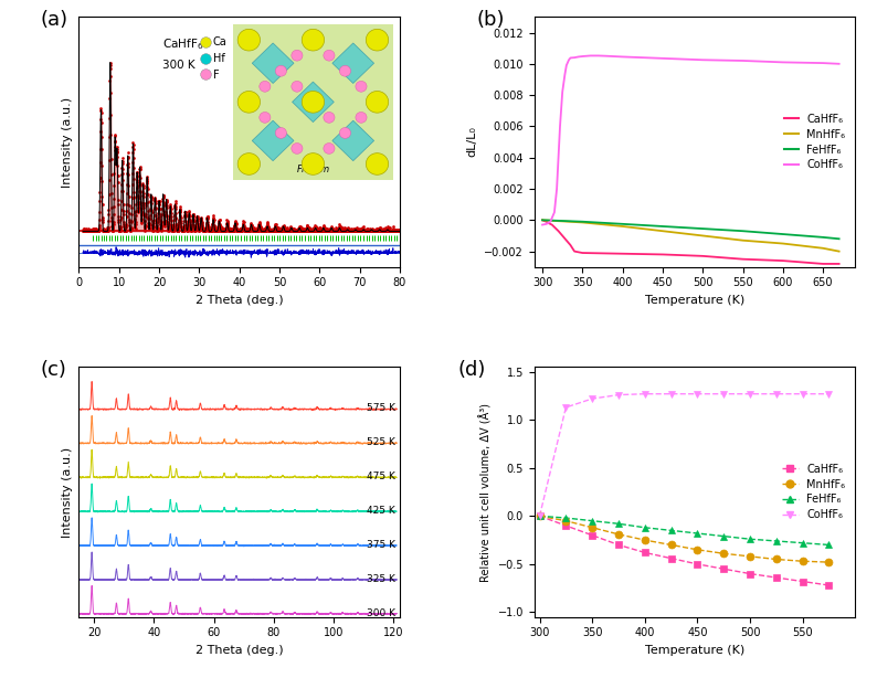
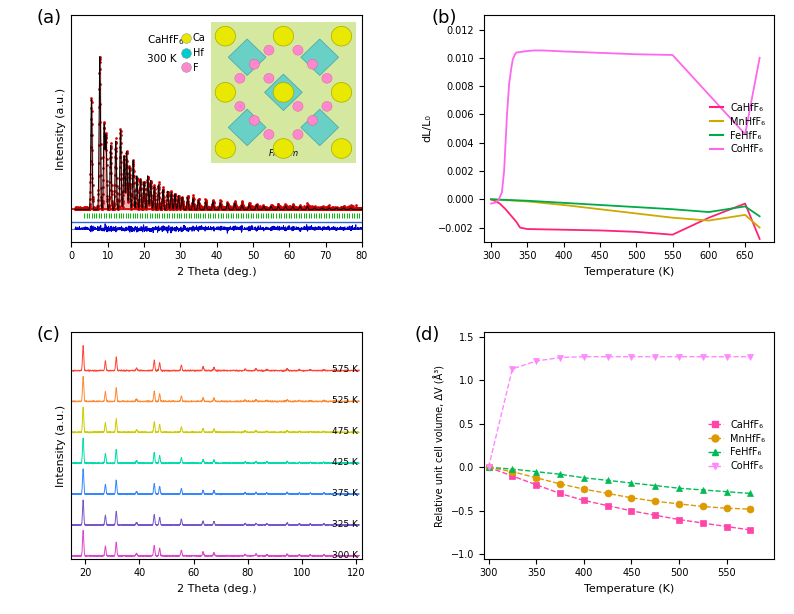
CaHfF₆/600: -0.0026 -> -0.0013
CoHfF₆/600: 0.0101 -> 0.0074
CaHfF₆/650: -0.0028 -> -0.0003
MnHfF₆/650: -0.0018 -> -0.0011
FeHfF₆/650: -0.0011 -> -0.0005
CoHfF₆/650: 0.0100 -> 0.0046
